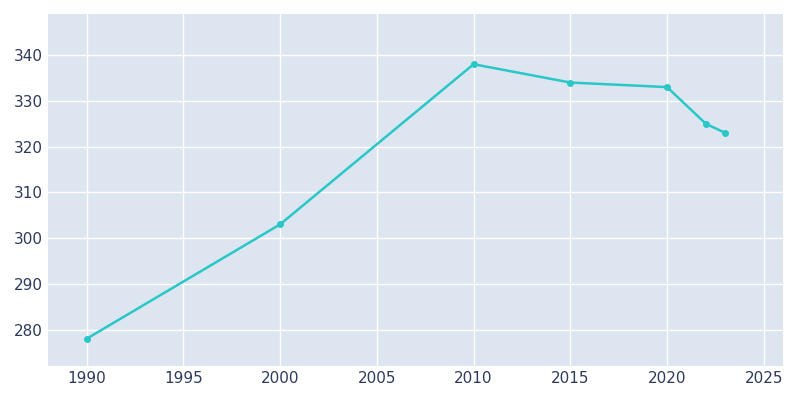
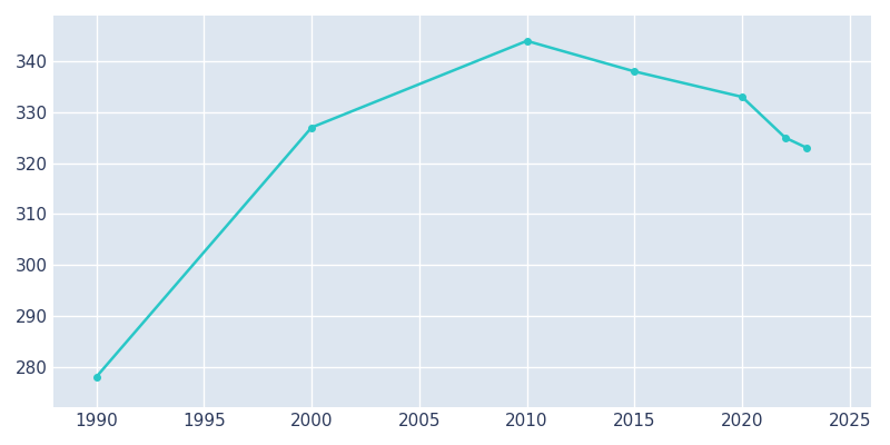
2000: 303 -> 327
2010: 338 -> 344
2015: 334 -> 338
